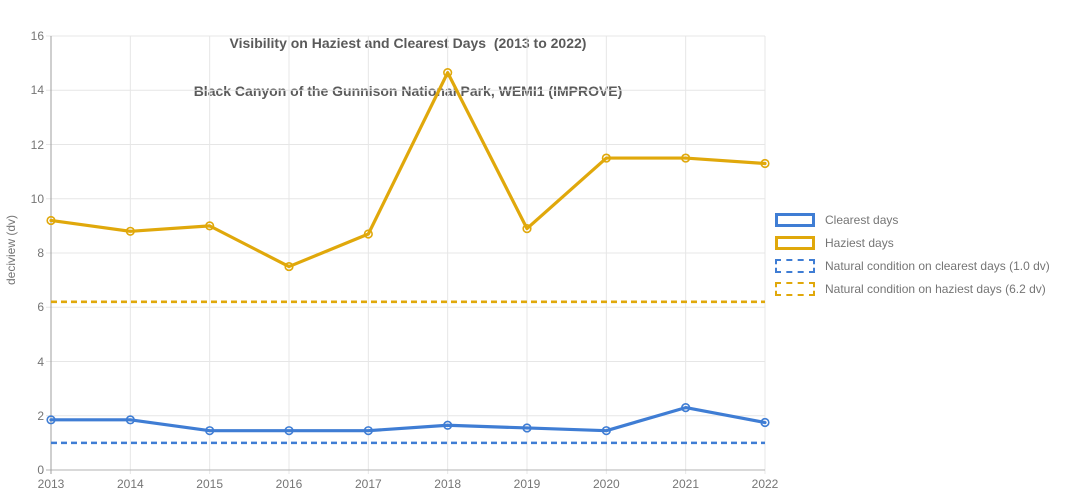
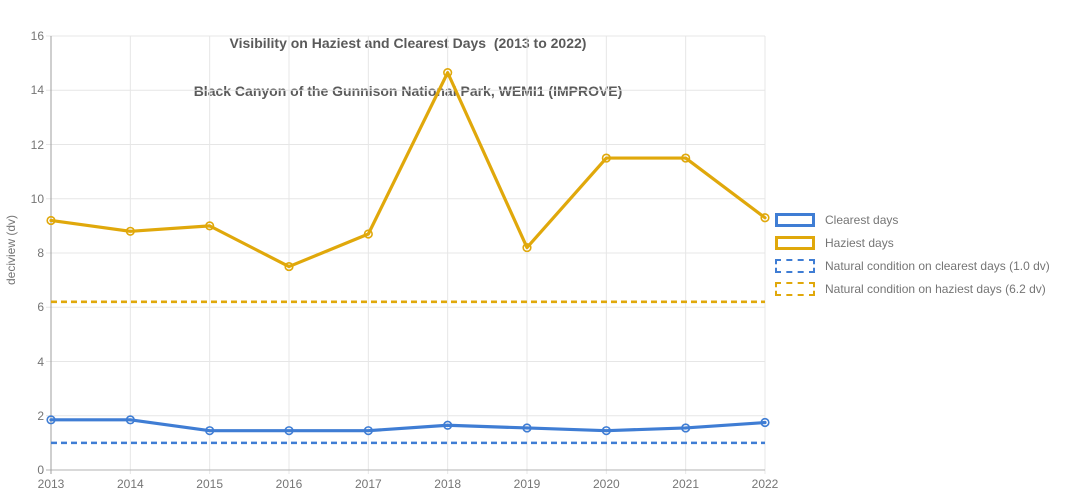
Haziest days/2019: 8.9 -> 8.2
Clearest days/2021: 2.3 -> 1.6
Haziest days/2022: 11.3 -> 9.3
